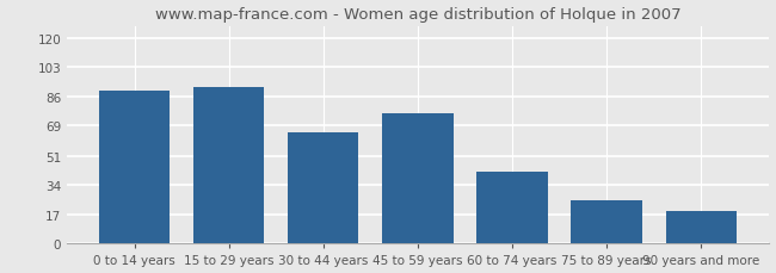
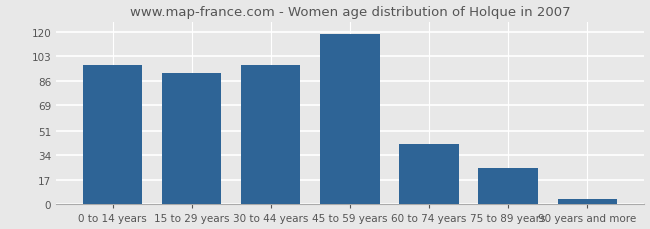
0 to 14 years: 89 -> 97
30 to 44 years: 65 -> 97
45 to 59 years: 76 -> 118
90 years and more: 19 -> 4
